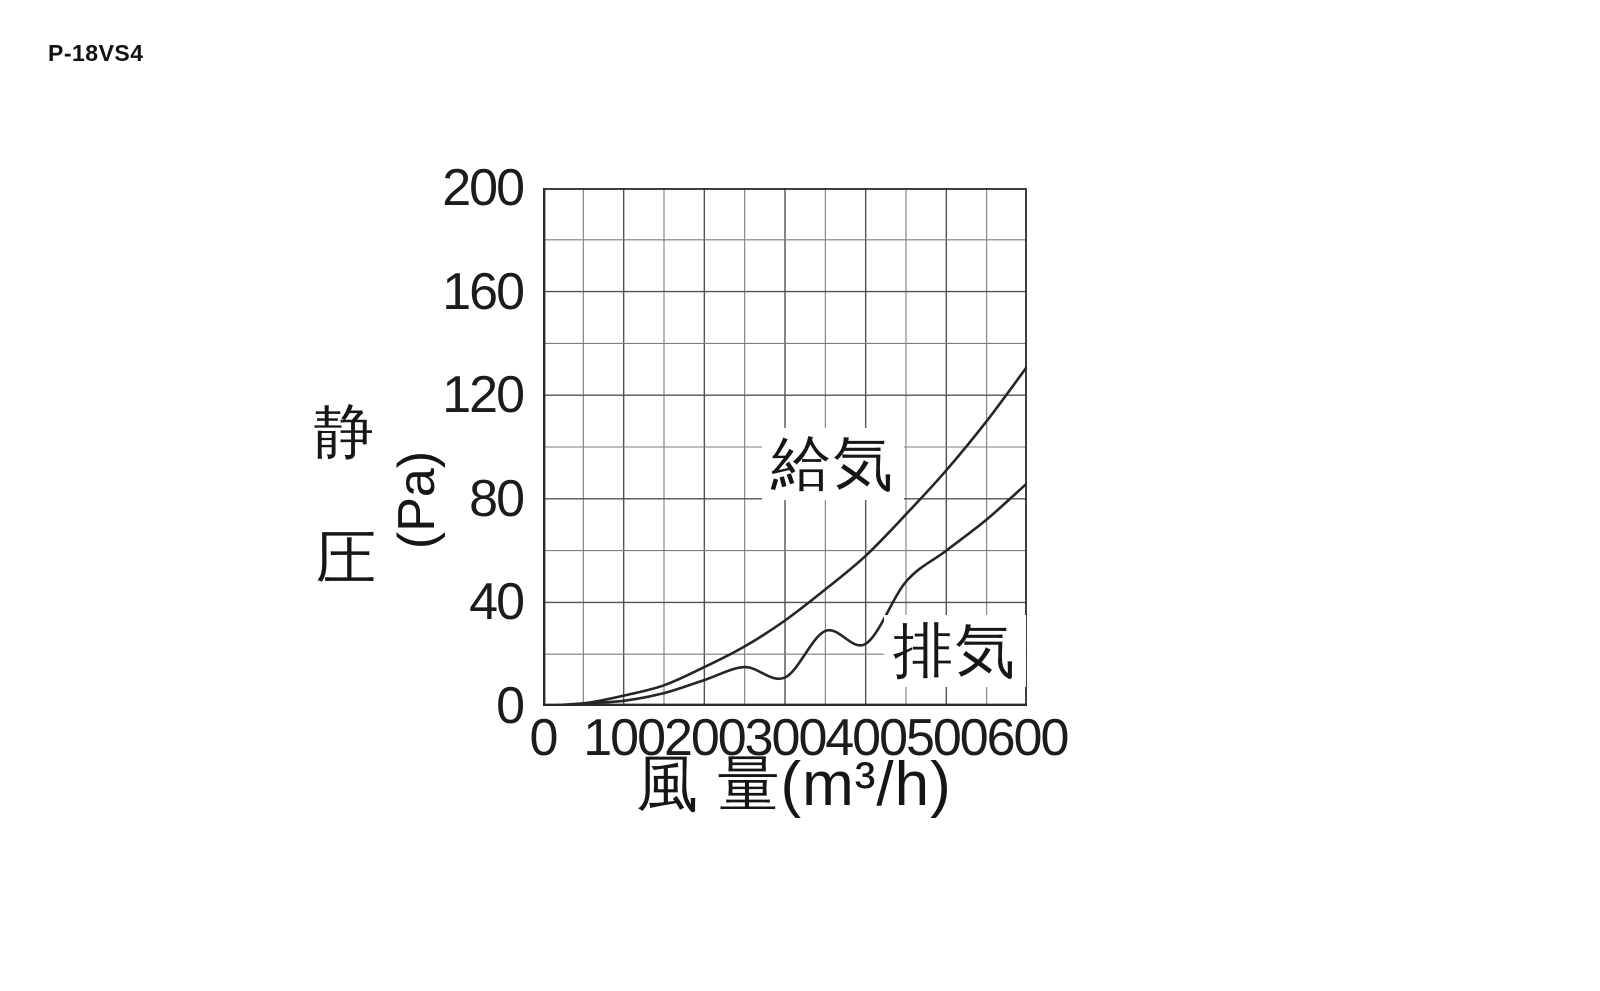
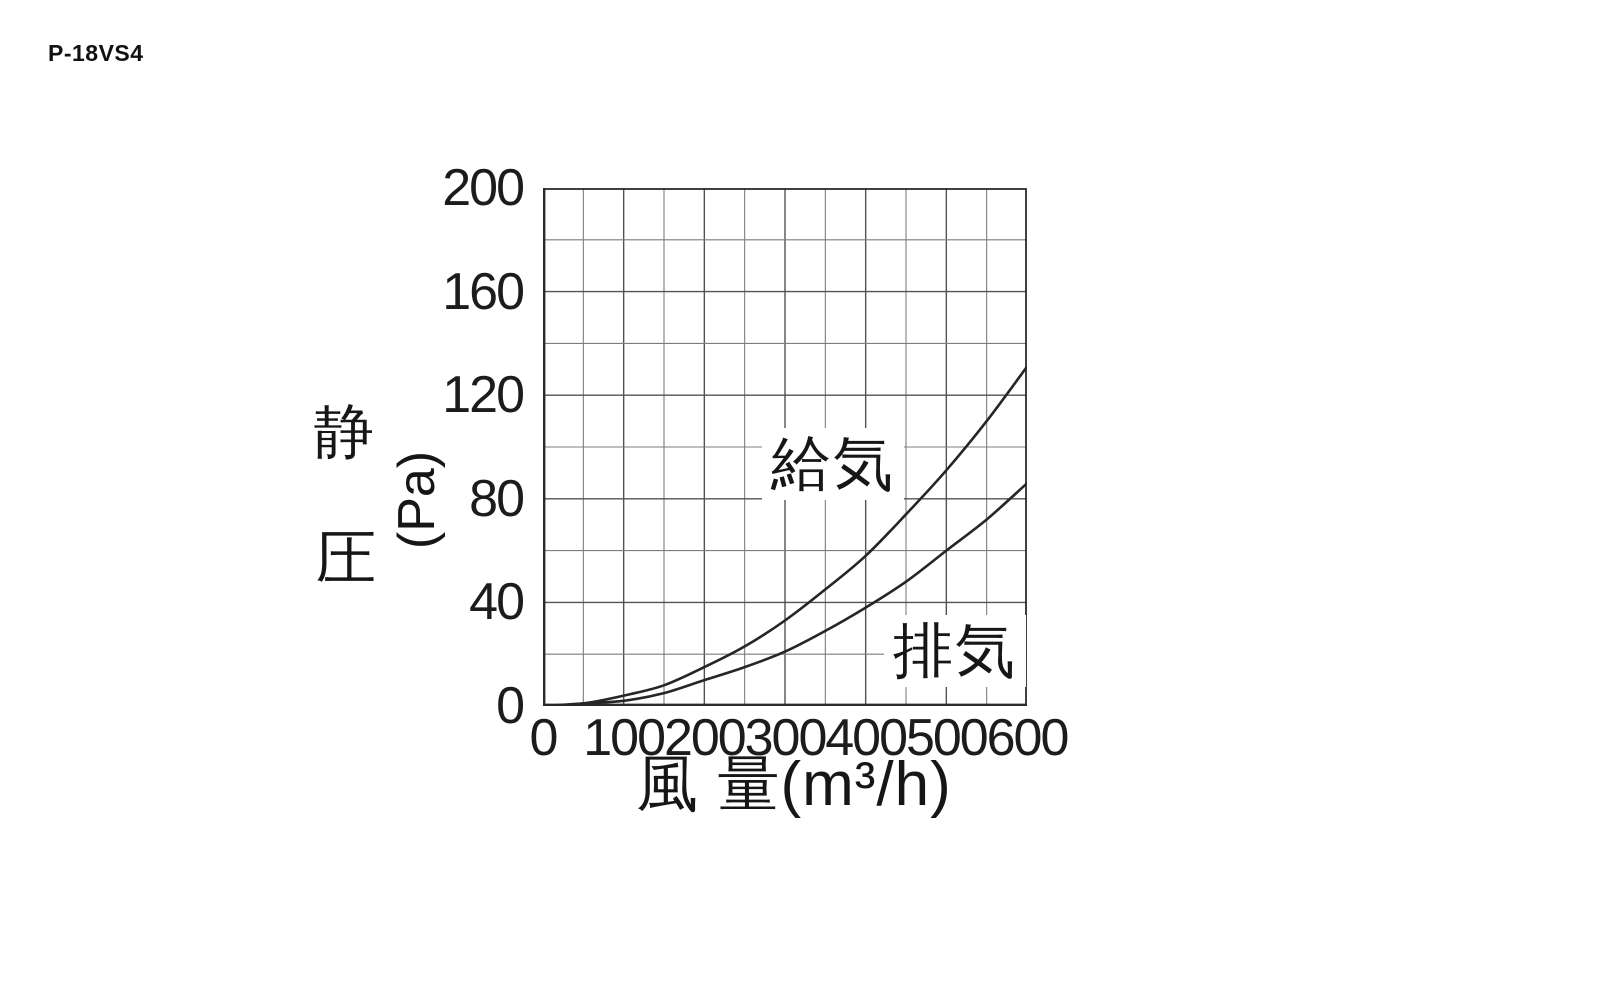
排気/300: 11 -> 21
排気/400: 24 -> 38
